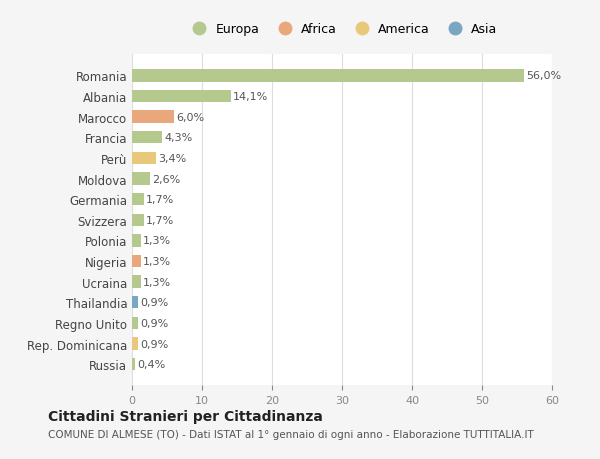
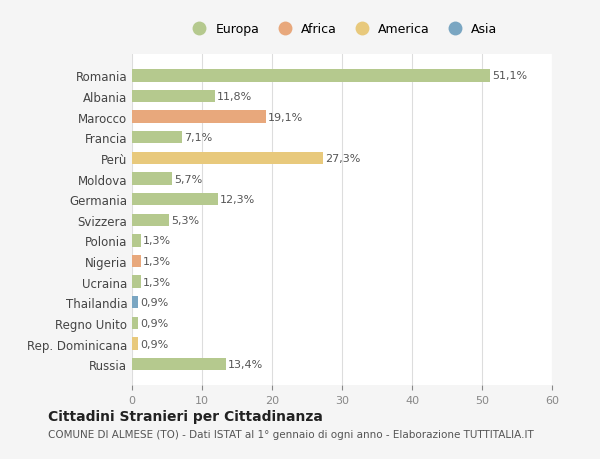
Romania: 56,0% -> 51,1%
Albania: 14,1% -> 11,8%
Marocco: 6,0% -> 19,1%
Francia: 4,3% -> 7,1%
Perù: 3,4% -> 27,3%
Moldova: 2,6% -> 5,7%
Germania: 1,7% -> 12,3%
Svizzera: 1,7% -> 5,3%
Russia: 0,4% -> 13,4%
